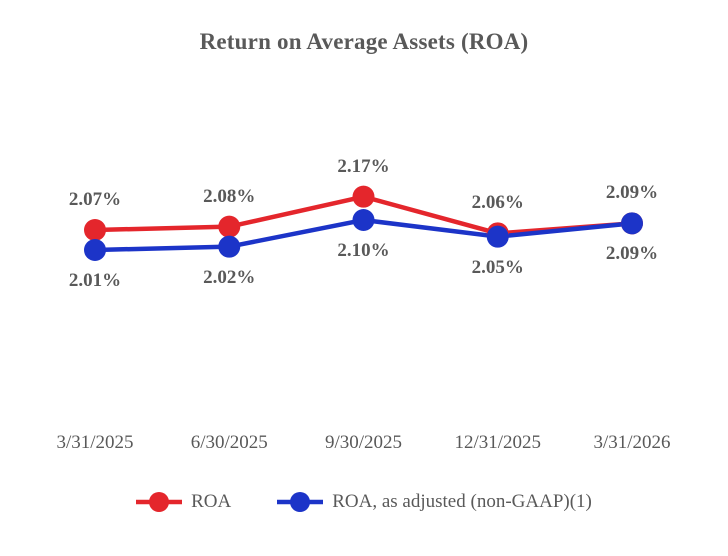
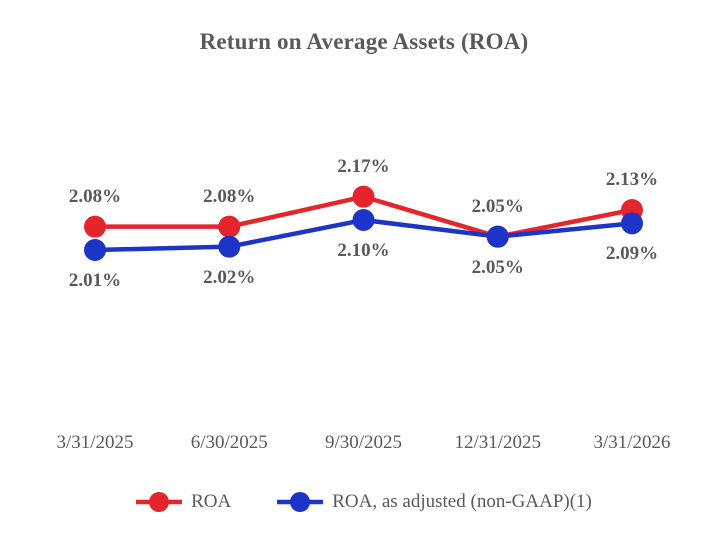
ROA/3/31/2025: 2.07% -> 2.08%
ROA/12/31/2025: 2.06% -> 2.05%
ROA/3/31/2026: 2.09% -> 2.13%
